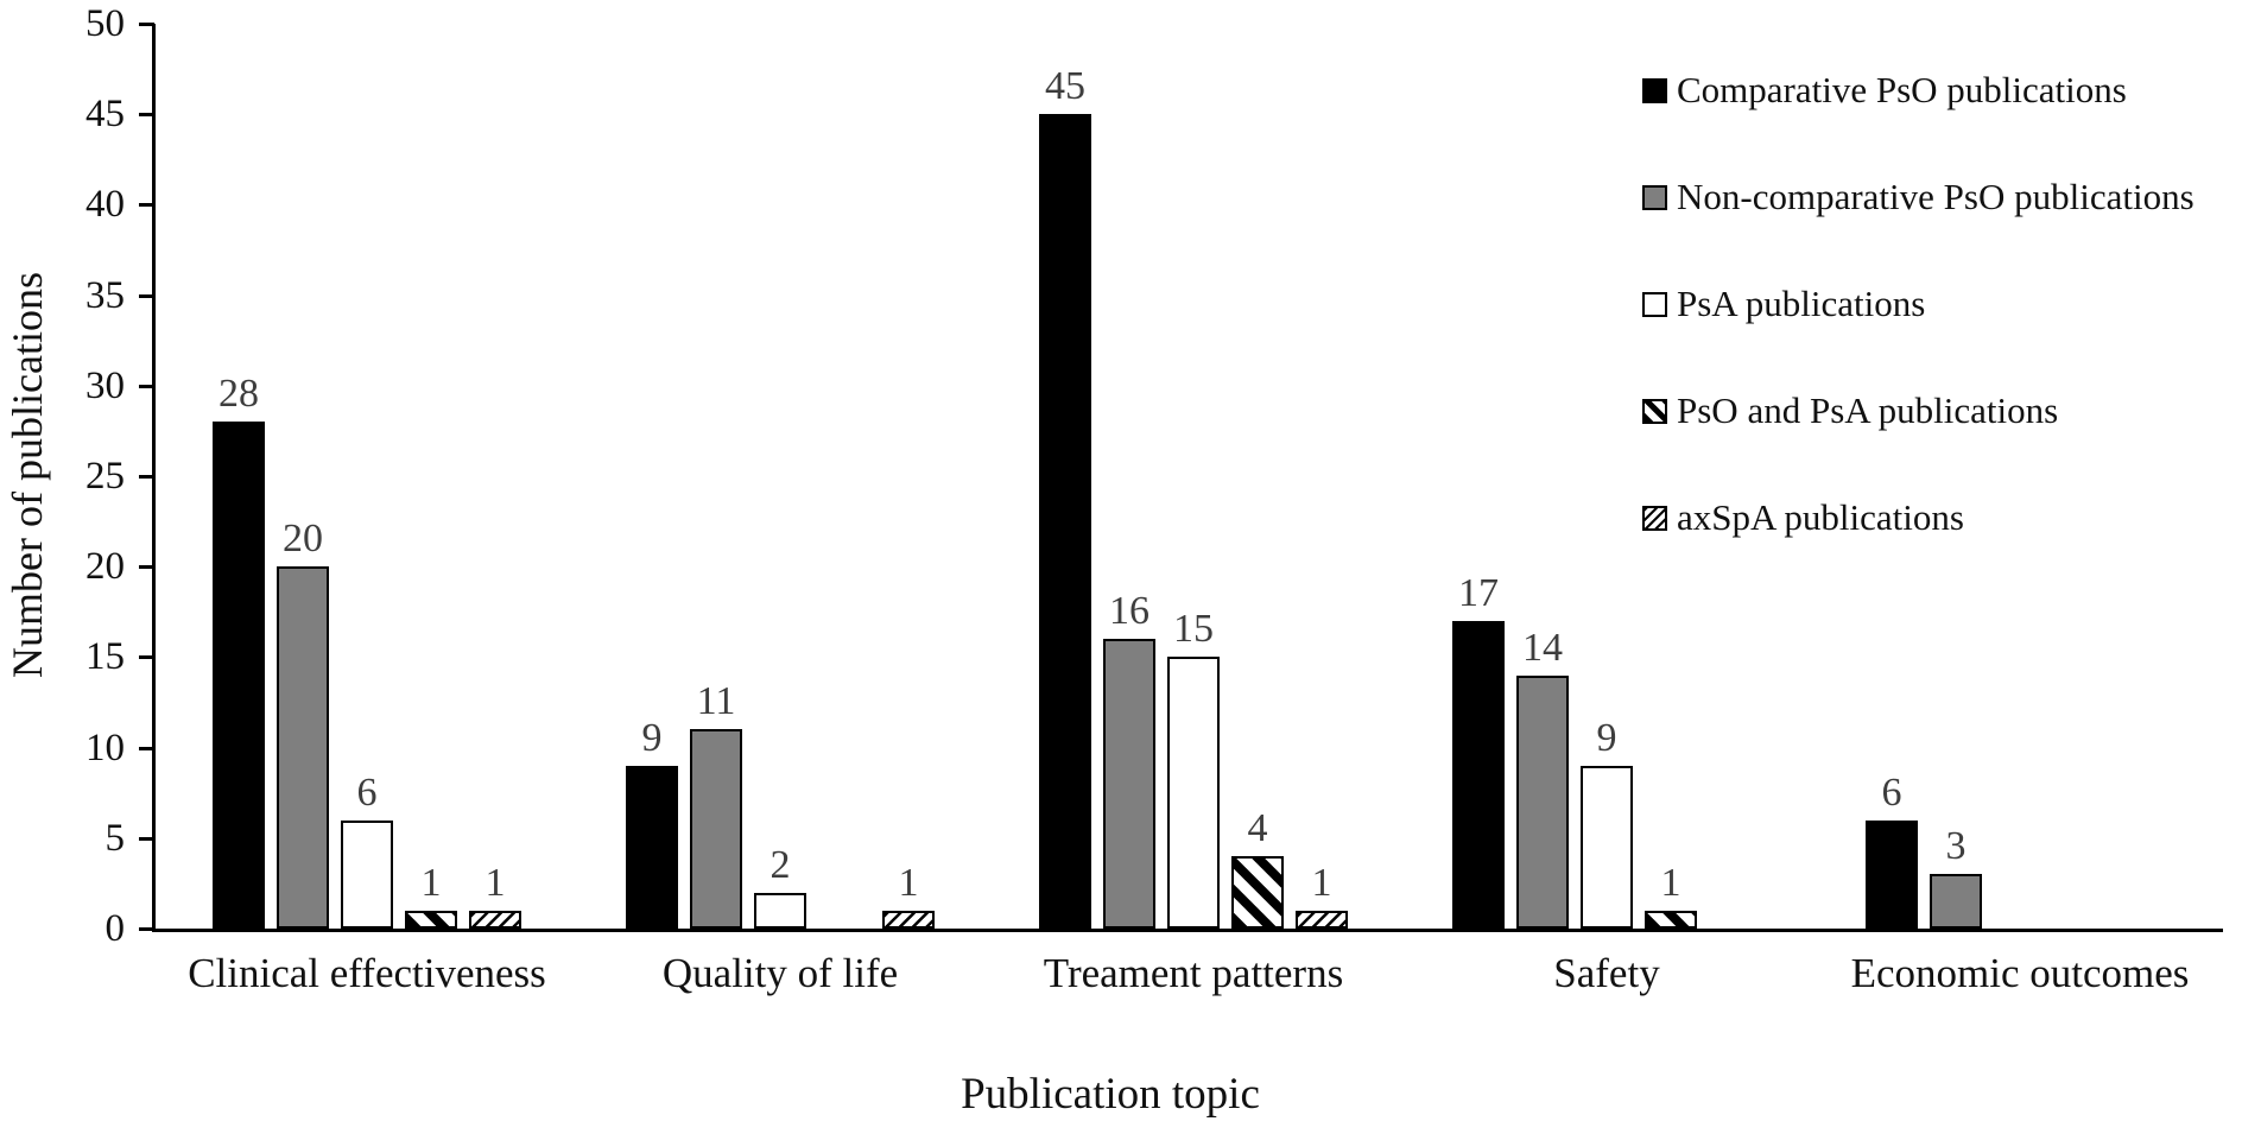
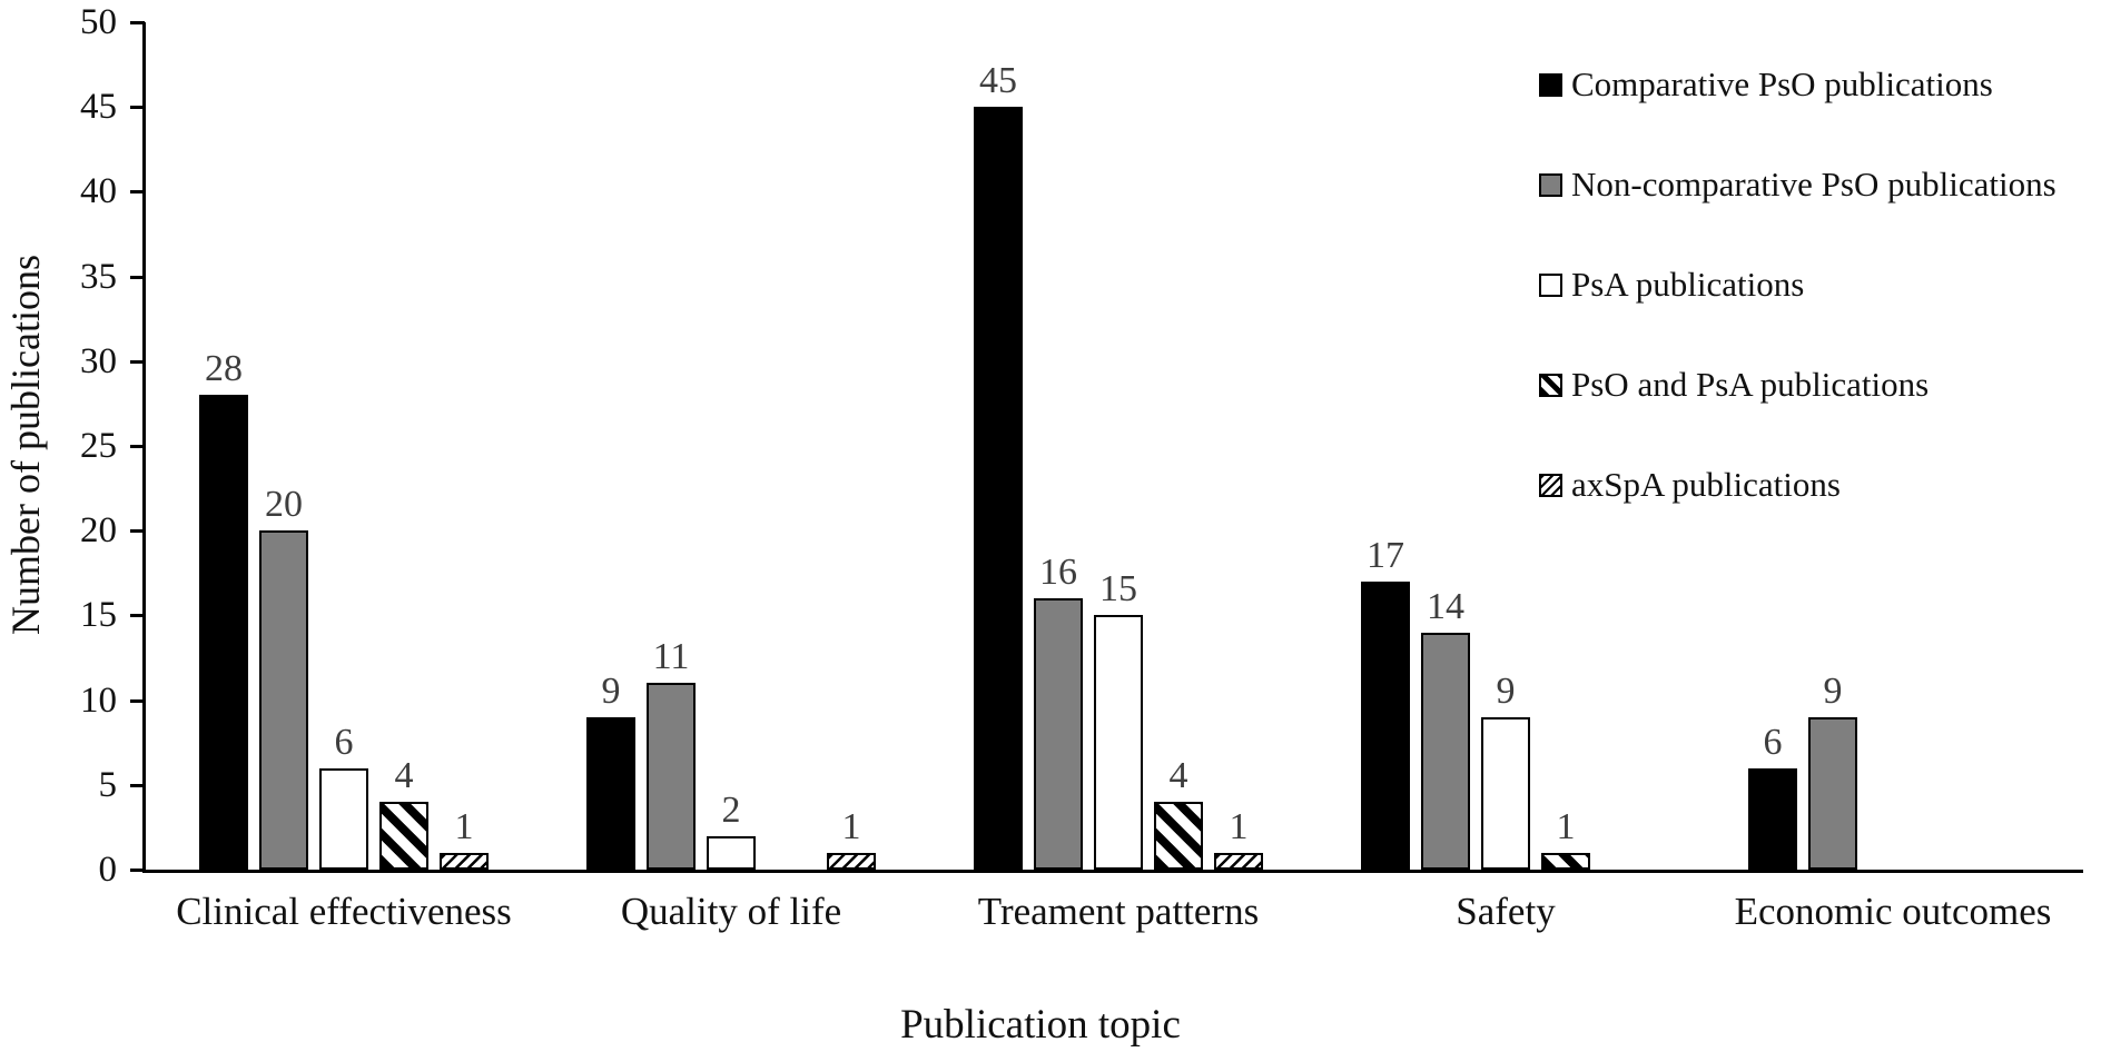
PsO and PsA publications/Clinical effectiveness: 1 -> 4
Non-comparative PsO publications/Economic outcomes: 3 -> 9
